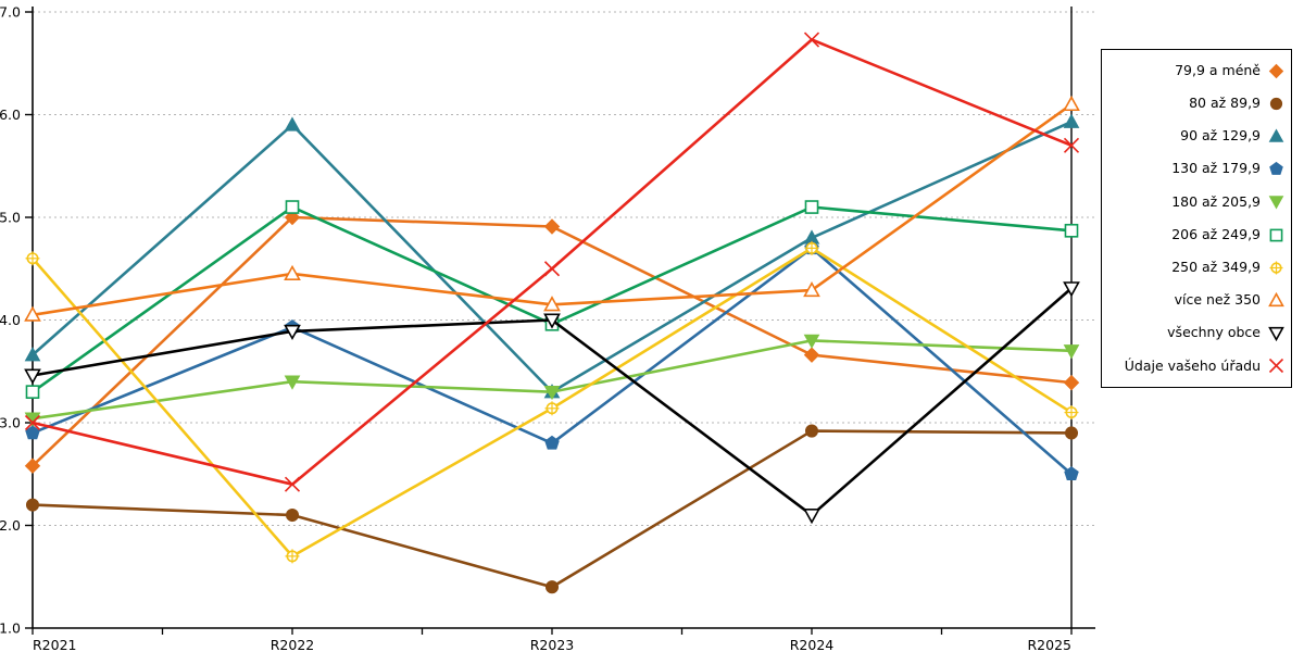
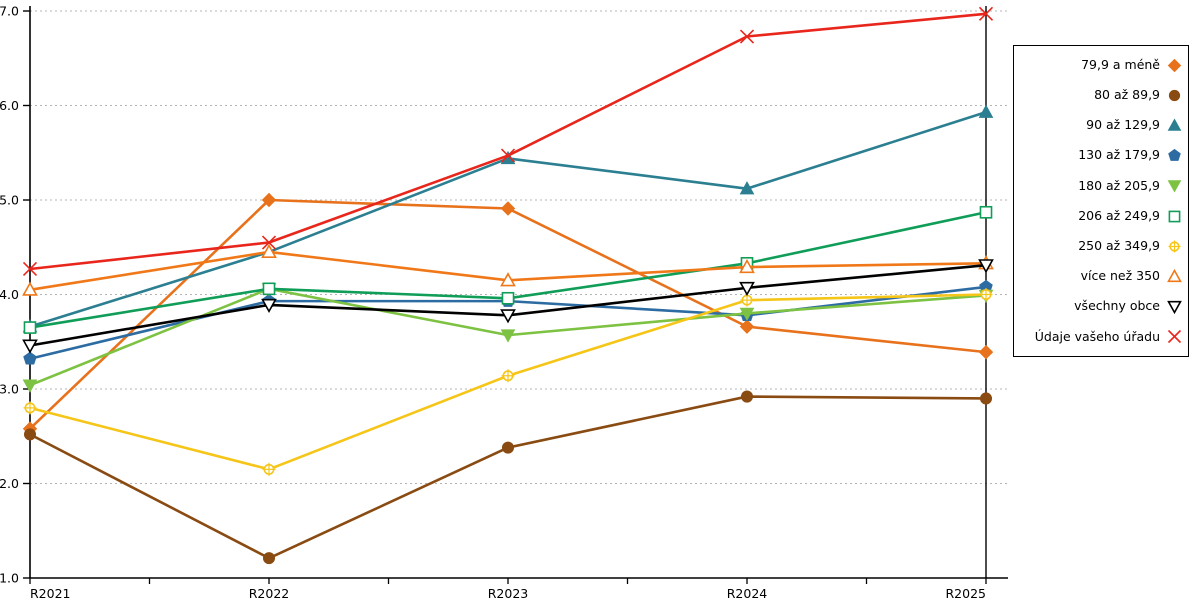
80 až 89,9/R2021: 2.2 -> 2.5
130 až 179,9/R2021: 2.9 -> 3.3
206 až 249,9/R2021: 3.3 -> 3.6
250 až 349,9/R2021: 4.6 -> 2.8
Údaje vašeho úřadu/R2021: 3.0 -> 4.3
80 až 89,9/R2022: 2.1 -> 1.2
90 až 129,9/R2022: 5.9 -> 4.5
180 až 205,9/R2022: 3.4 -> 4.1
206 až 249,9/R2022: 5.1 -> 4.1
250 až 349,9/R2022: 1.7 -> 2.1
Údaje vašeho úřadu/R2022: 2.4 -> 4.5
80 až 89,9/R2023: 1.4 -> 2.4
90 až 129,9/R2023: 3.3 -> 5.4
130 až 179,9/R2023: 2.8 -> 3.9
180 až 205,9/R2023: 3.3 -> 3.6
všechny obce/R2023: 4.0 -> 3.8
Údaje vašeho úřadu/R2023: 4.5 -> 5.5
90 až 129,9/R2024: 4.8 -> 5.1
130 až 179,9/R2024: 4.7 -> 3.8
206 až 249,9/R2024: 5.1 -> 4.3
250 až 349,9/R2024: 4.7 -> 3.9
všechny obce/R2024: 2.1 -> 4.1
130 až 179,9/R2025: 2.5 -> 4.1
180 až 205,9/R2025: 3.7 -> 4.0
250 až 349,9/R2025: 3.1 -> 4.0
více než 350/R2025: 6.1 -> 4.3
Údaje vašeho úřadu/R2025: 5.7 -> 7.0
